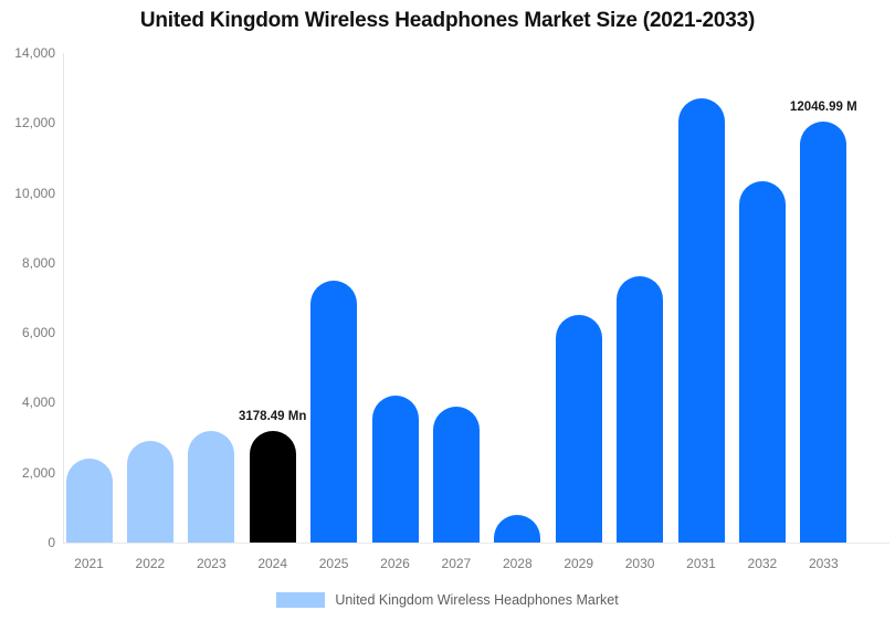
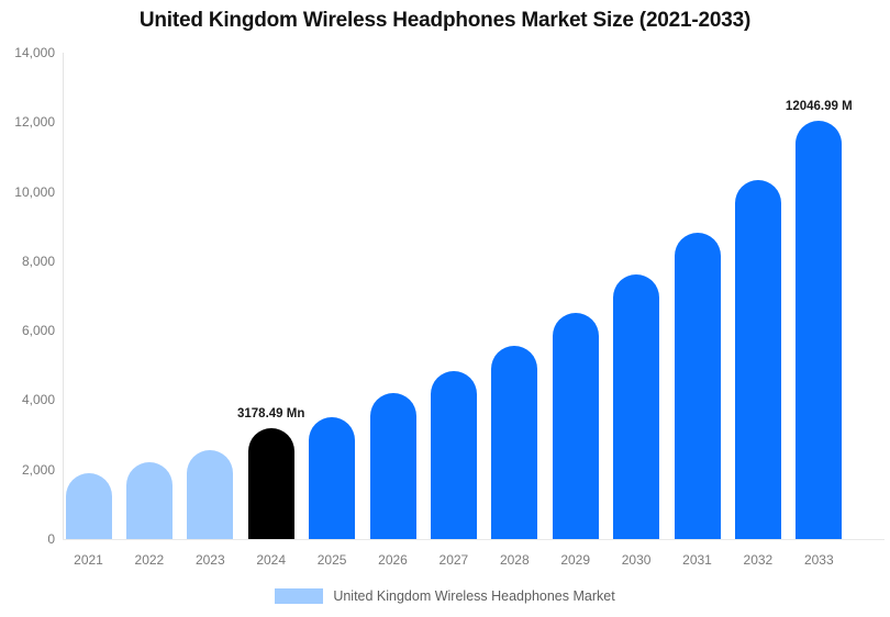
2021: 2400 -> 1900
2022: 2900 -> 2200
2023: 3200 -> 2600
2025: 7500 -> 3500
2027: 3900 -> 4800
2028: 800 -> 5600
2031: 12700 -> 8800
